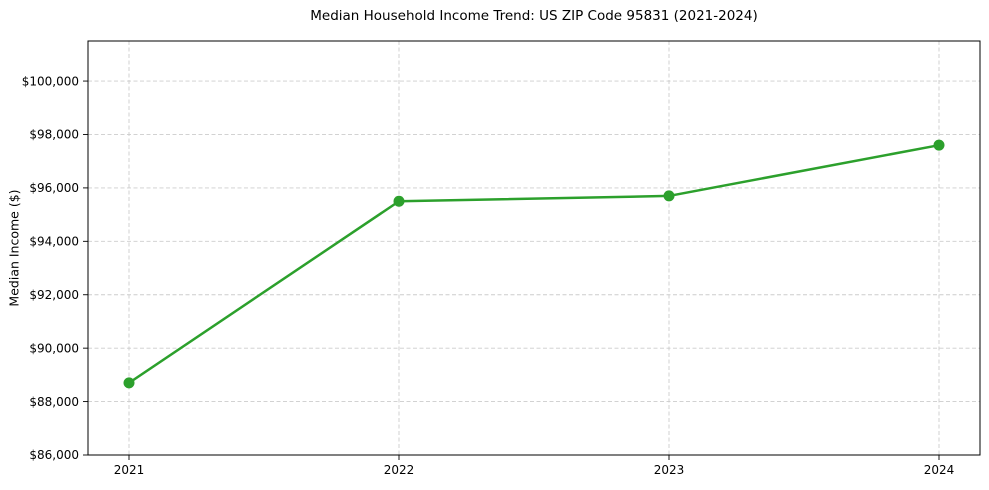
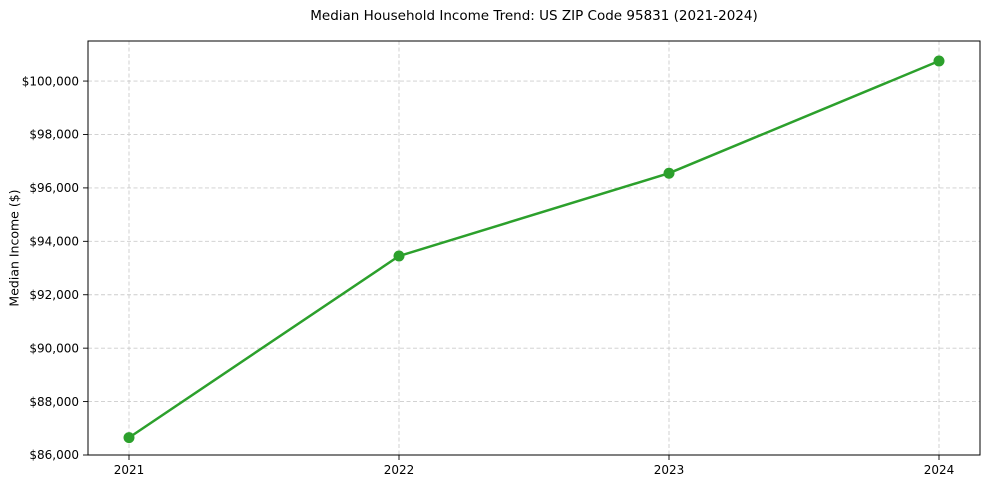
2021: $88700 -> $86600
2022: $95500 -> $93400
2023: $95700 -> $96600
2024: $97600 -> $100800
